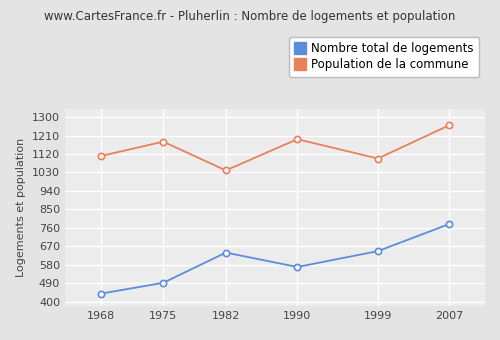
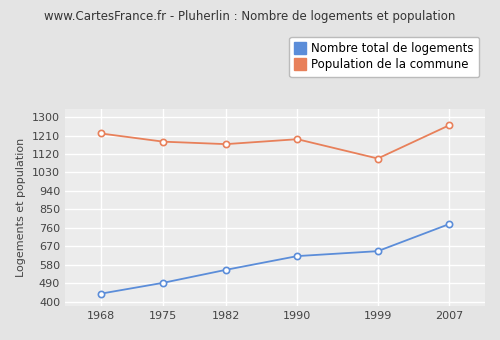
Population de la commune/1968: 1110 -> 1220
Nombre total de logements/1982: 640 -> 556
Population de la commune/1982: 1040 -> 1168
Nombre total de logements/1990: 570 -> 623
